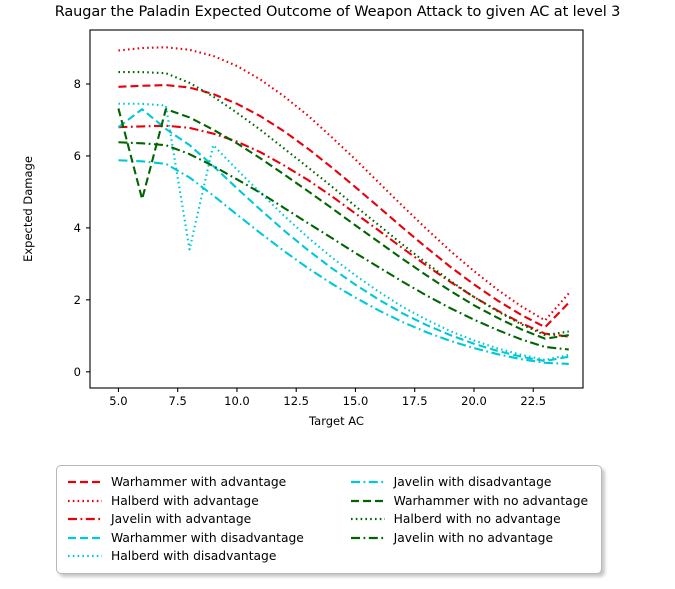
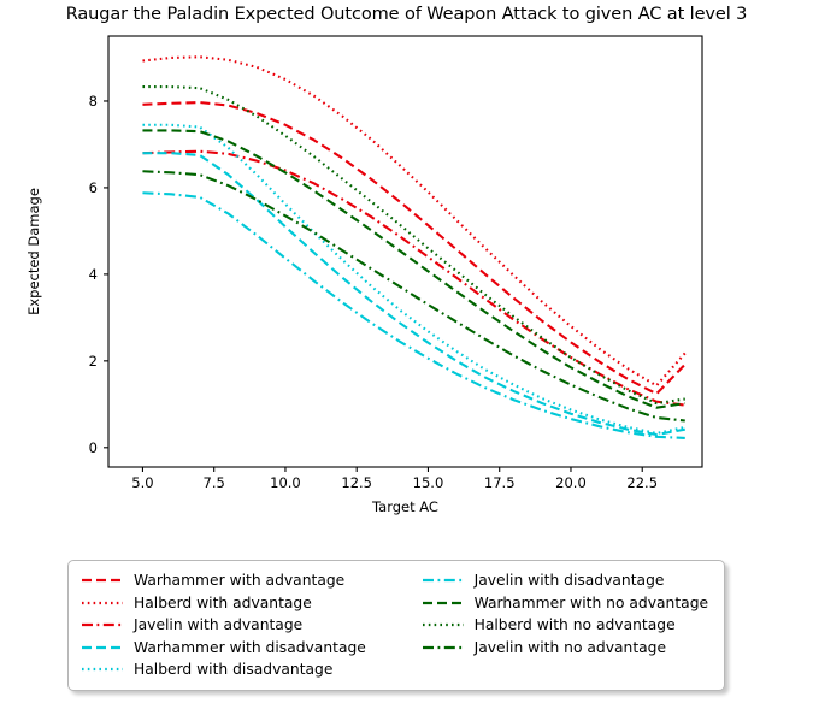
Warhammer with disadvantage/6: 7,3 -> 6,8
Warhammer with no advantage/6: 4,8 -> 7,3
Halberd with disadvantage/8: 3,4 -> 6,9
